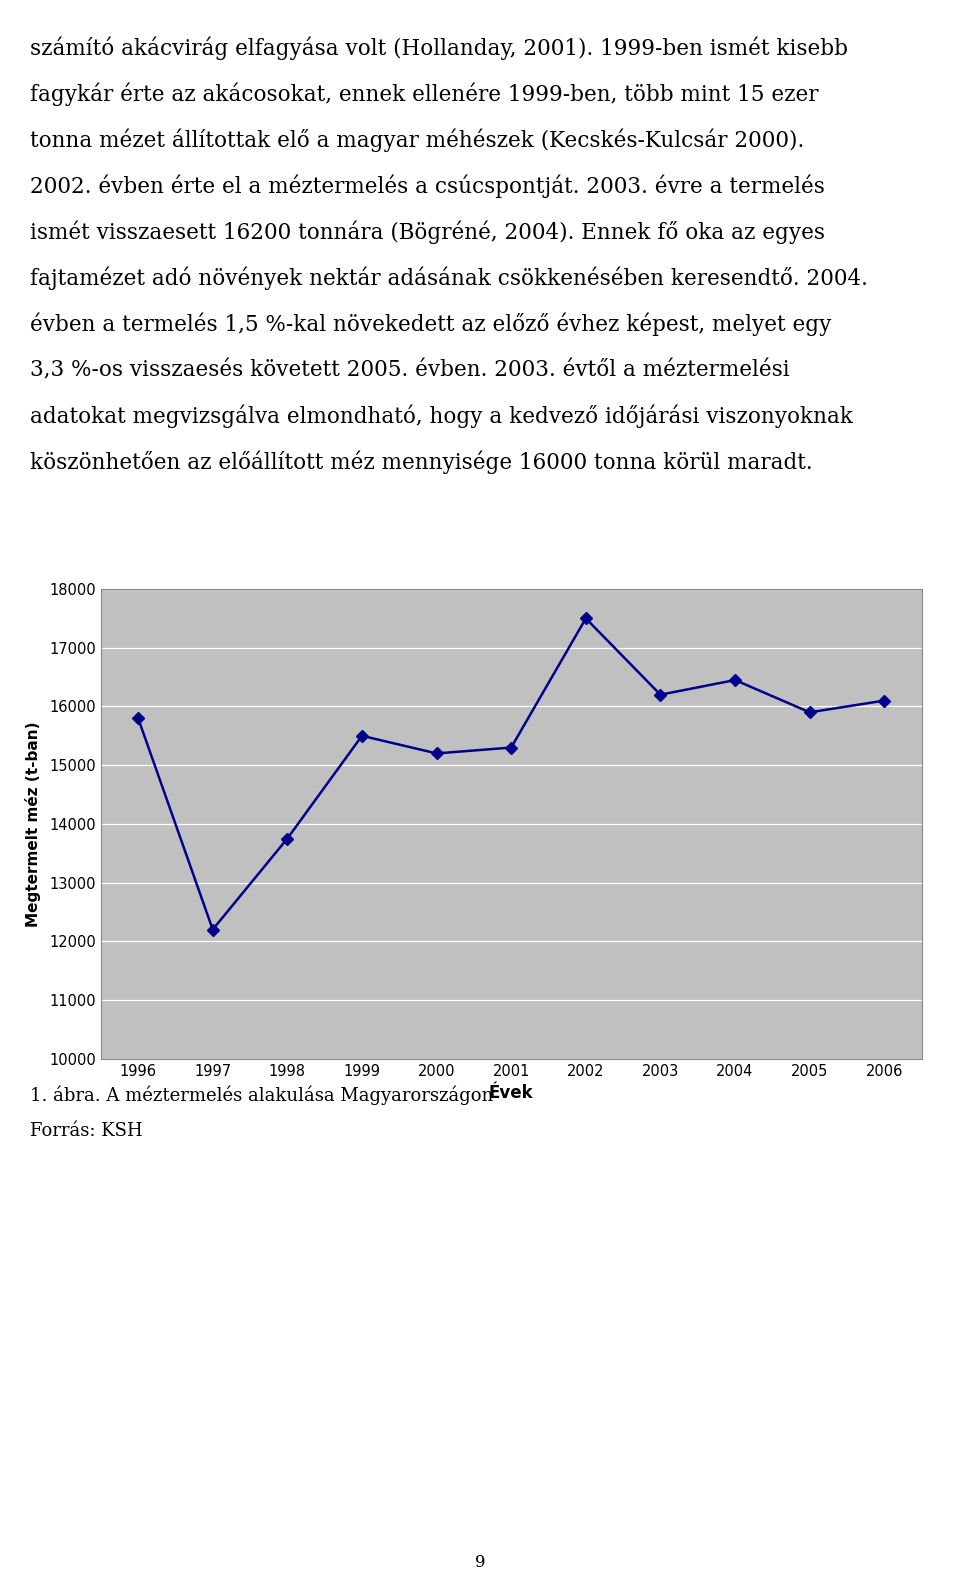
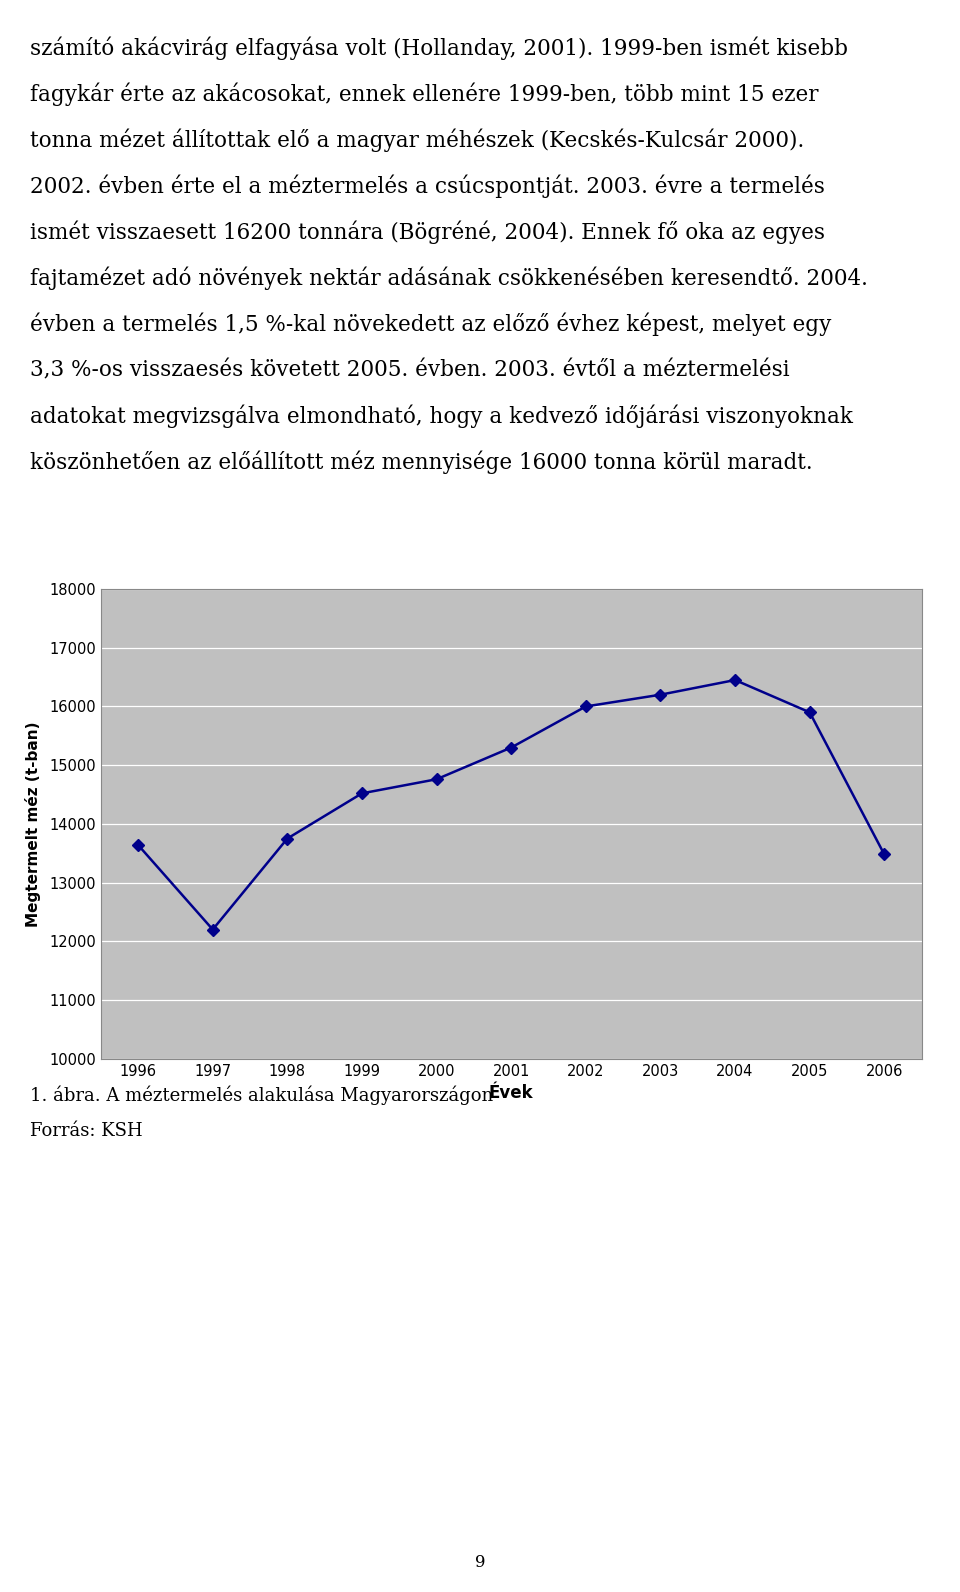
1996: 15800 -> 13640
1999: 15500 -> 14520
2000: 15200 -> 14760
2002: 17500 -> 16000
2006: 16100 -> 13480
